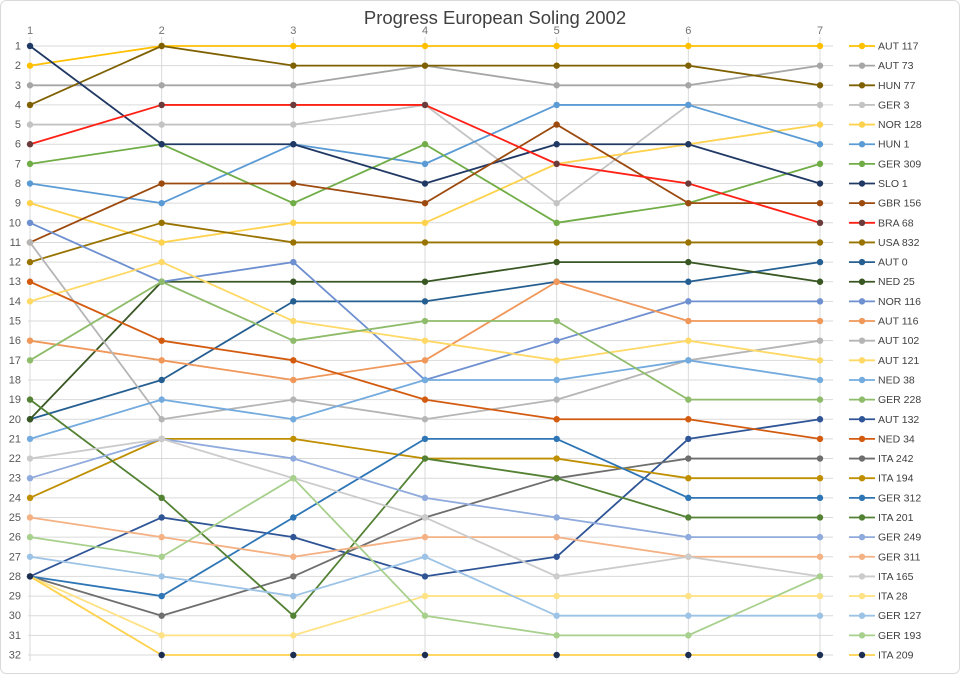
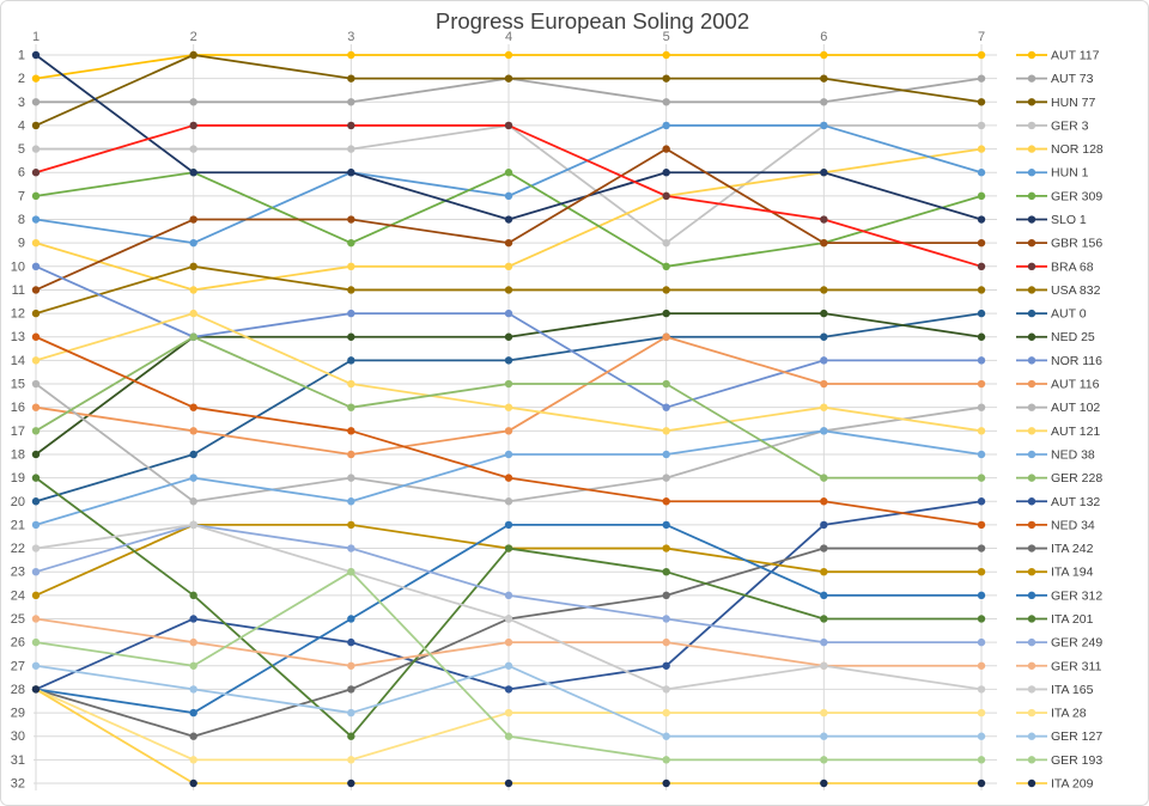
NED 25/1: 20 -> 18
AUT 102/1: 11 -> 15
NOR 116/4: 18 -> 12
ITA 242/5: 23 -> 24
GER 193/7: 28 -> 31
